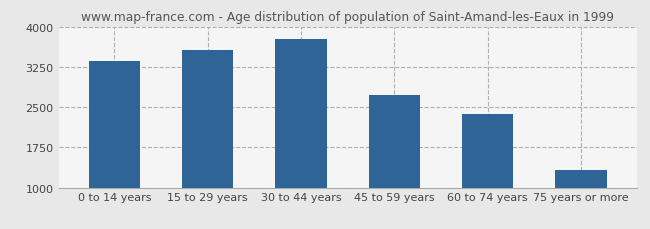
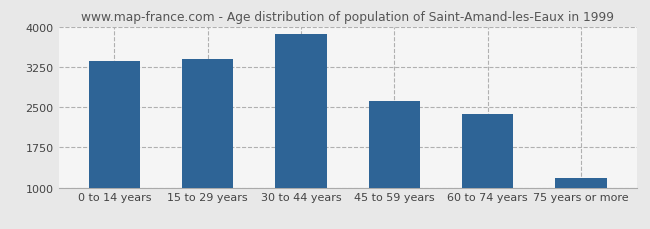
15 to 29 years: 3560 -> 3390
30 to 44 years: 3760 -> 3870
45 to 59 years: 2720 -> 2620
75 years or more: 1320 -> 1180
